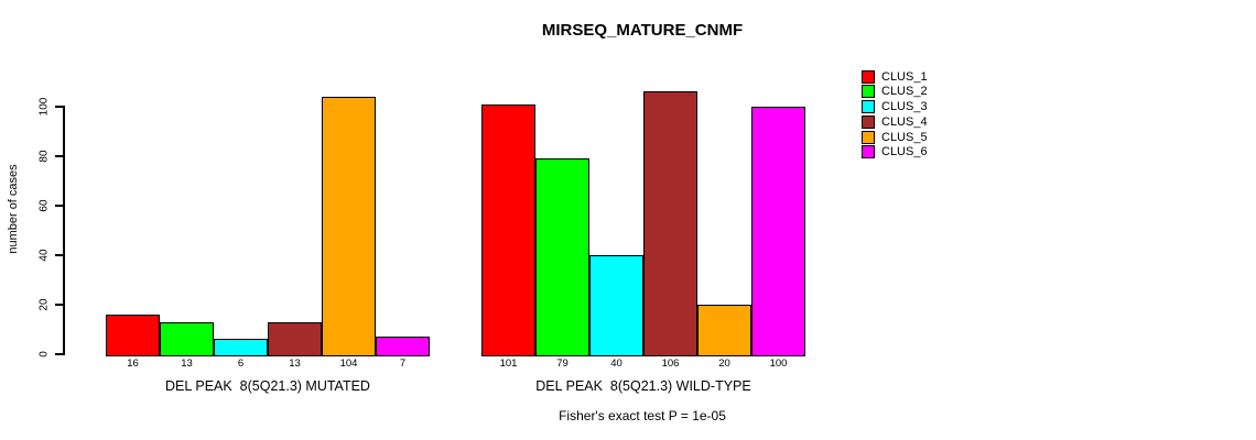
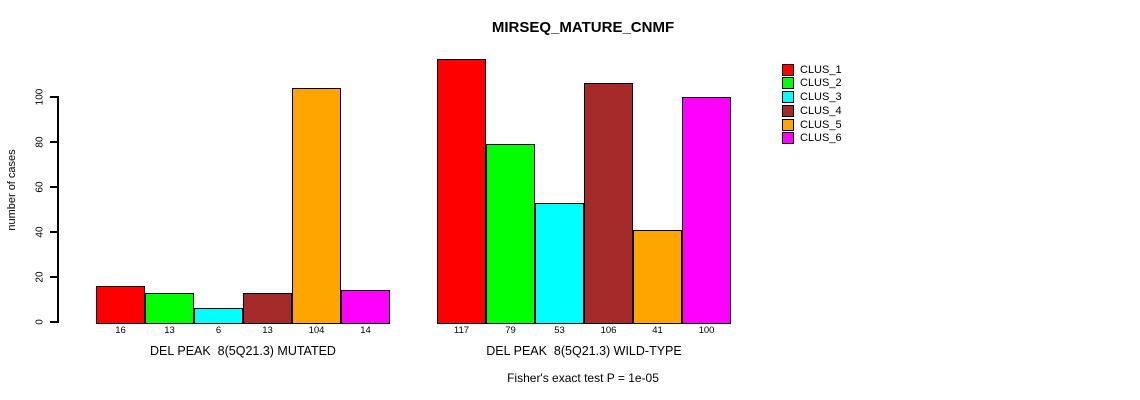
CLUS_6/DEL PEAK 8(5Q21.3) MUTATED: 7 -> 14
CLUS_1/DEL PEAK 8(5Q21.3) WILD-TYPE: 101 -> 117
CLUS_3/DEL PEAK 8(5Q21.3) WILD-TYPE: 40 -> 53
CLUS_5/DEL PEAK 8(5Q21.3) WILD-TYPE: 20 -> 41
